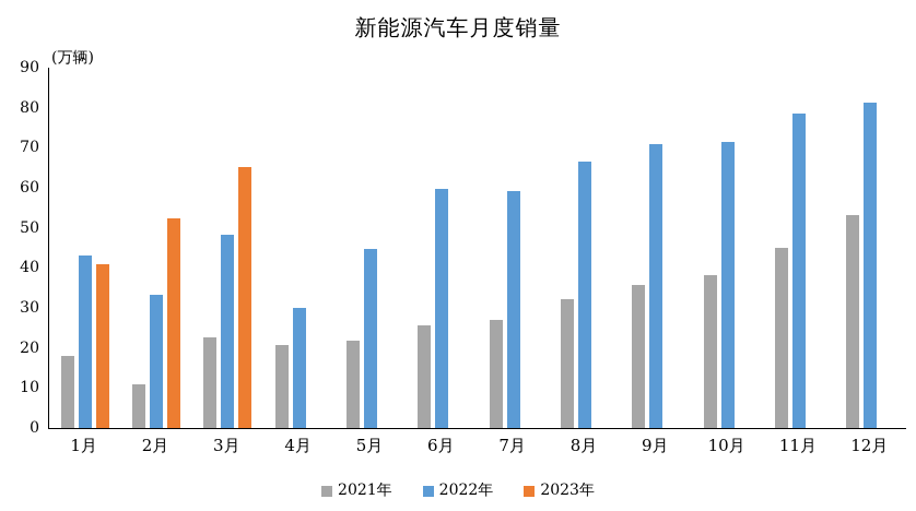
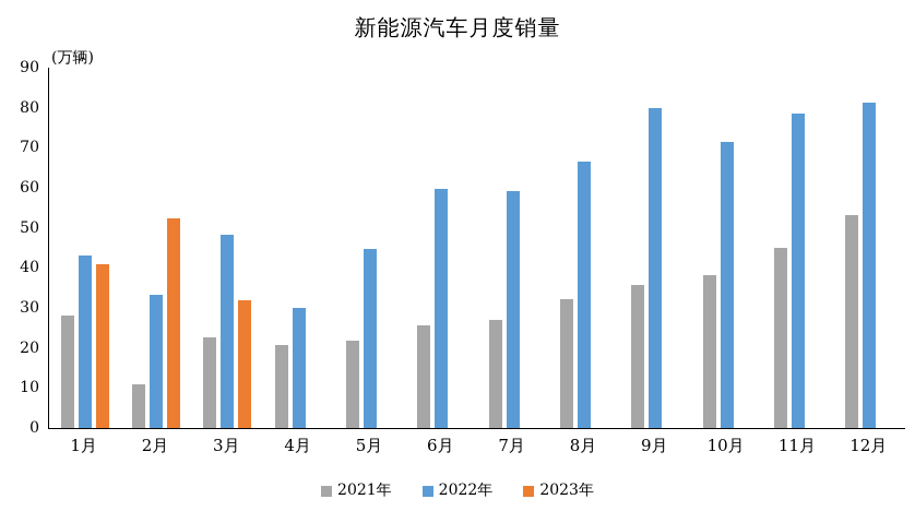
2021年/1月: 18 -> 28
2023年/3月: 65 -> 32
2022年/9月: 71 -> 80
